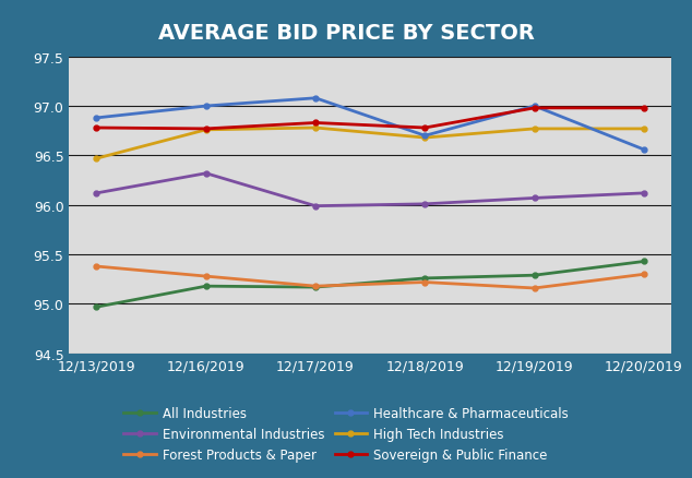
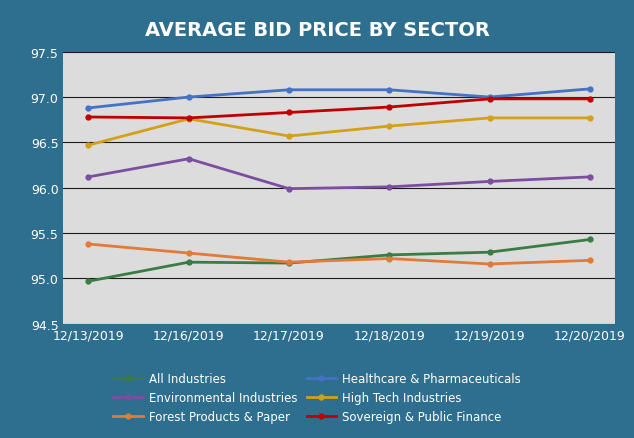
High Tech Industries/12/17/2019: 96.78 -> 96.57
Healthcare & Pharmaceuticals/12/18/2019: 96.70 -> 97.08
Sovereign & Public Finance/12/18/2019: 96.78 -> 96.89
Forest Products & Paper/12/20/2019: 95.30 -> 95.20
Healthcare & Pharmaceuticals/12/20/2019: 96.56 -> 97.09
